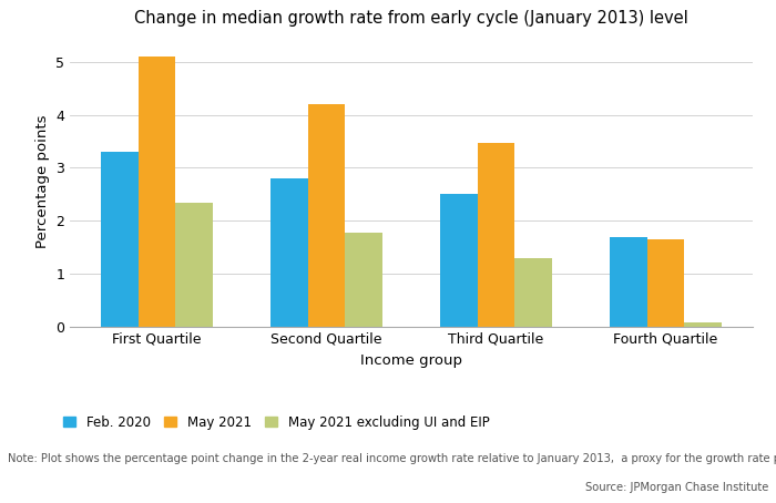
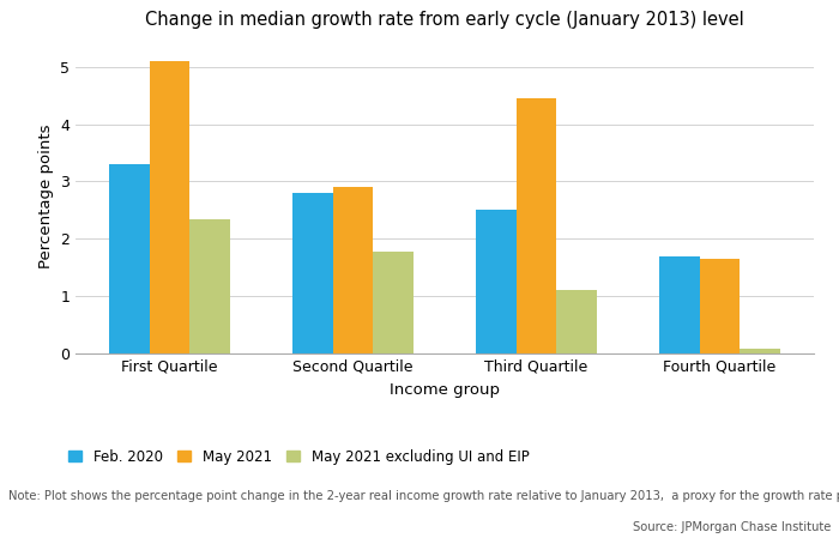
May 2021/Second Quartile: 4.20 -> 2.90
May 2021/Third Quartile: 3.47 -> 4.45
May 2021 excluding UI and EIP/Third Quartile: 1.30 -> 1.10
